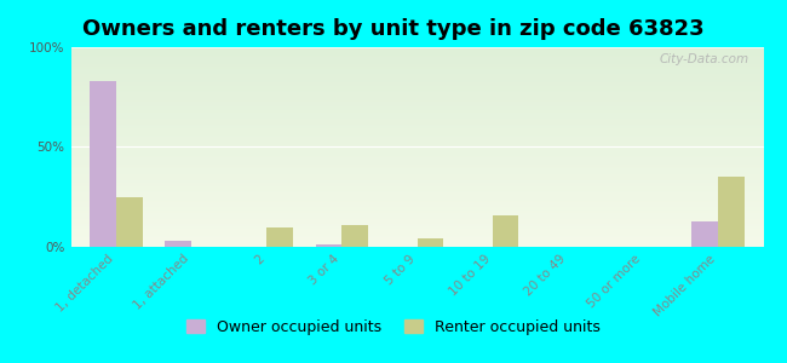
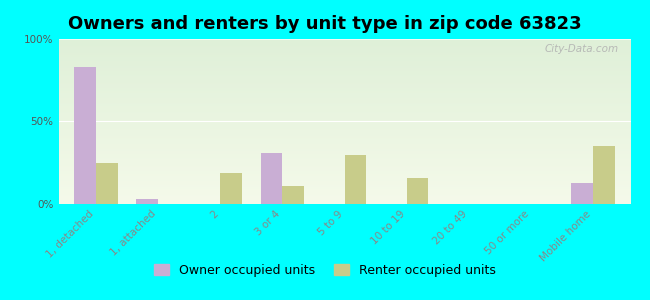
Renter occupied units/2: 10% -> 19%
Owner occupied units/3 or 4: 1% -> 31%
Renter occupied units/5 to 9: 4% -> 30%
